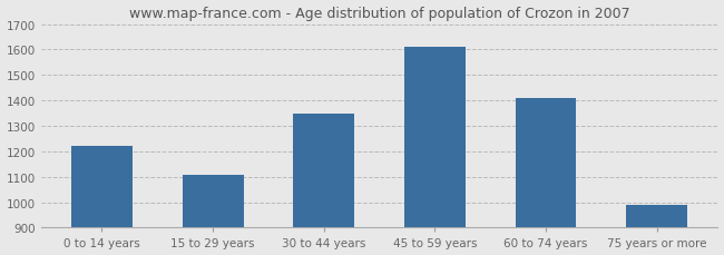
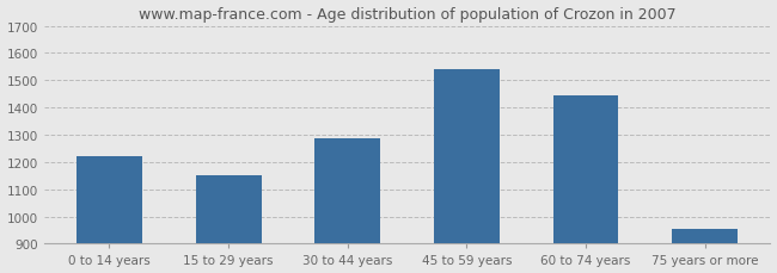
15 to 29 years: 1108 -> 1150
30 to 44 years: 1348 -> 1285
45 to 59 years: 1612 -> 1540
60 to 74 years: 1410 -> 1445
75 years or more: 990 -> 955
